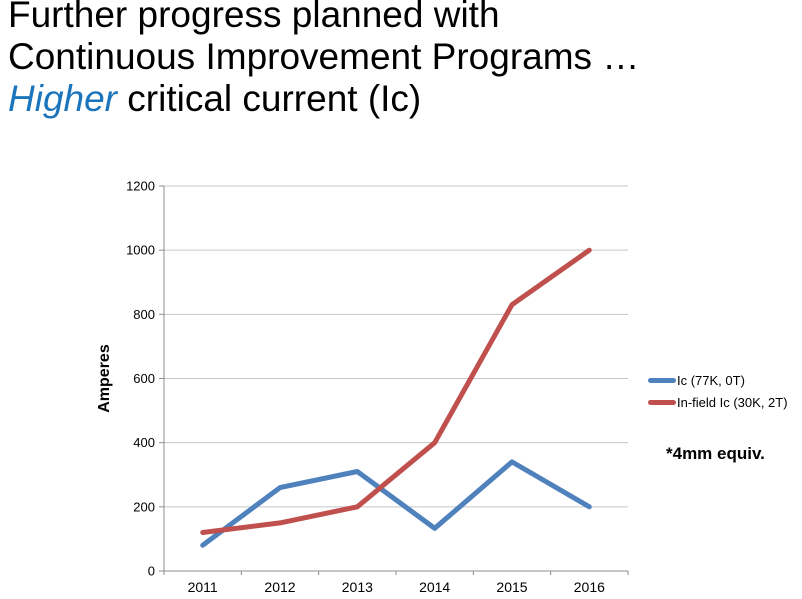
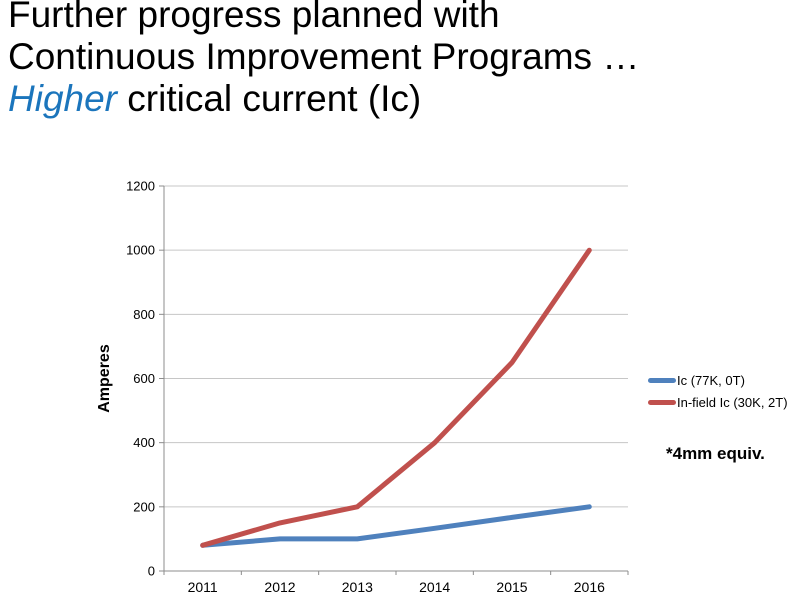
In-field Ic (30K, 2T)/2011: 120 -> 80
Ic (77K, 0T)/2012: 260 -> 100
Ic (77K, 0T)/2013: 310 -> 100
Ic (77K, 0T)/2015: 340 -> 170
In-field Ic (30K, 2T)/2015: 830 -> 650
